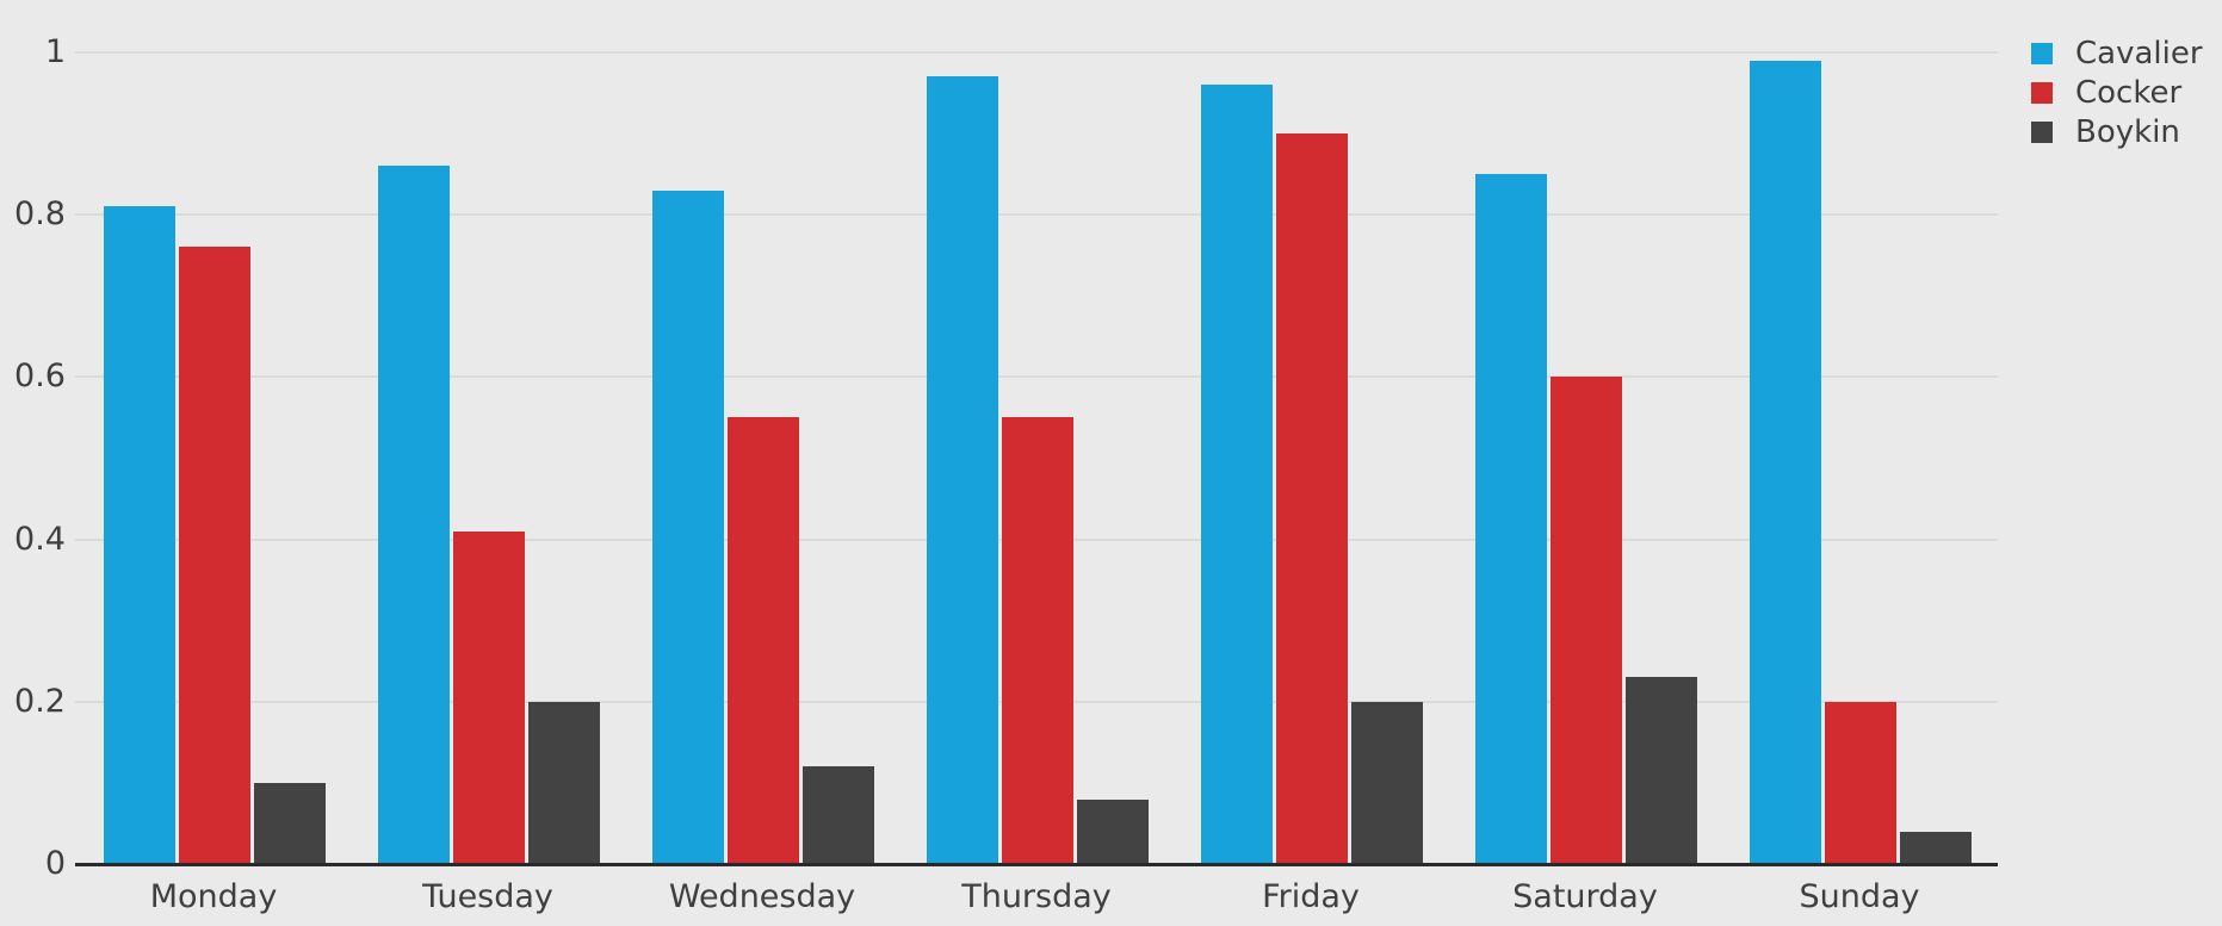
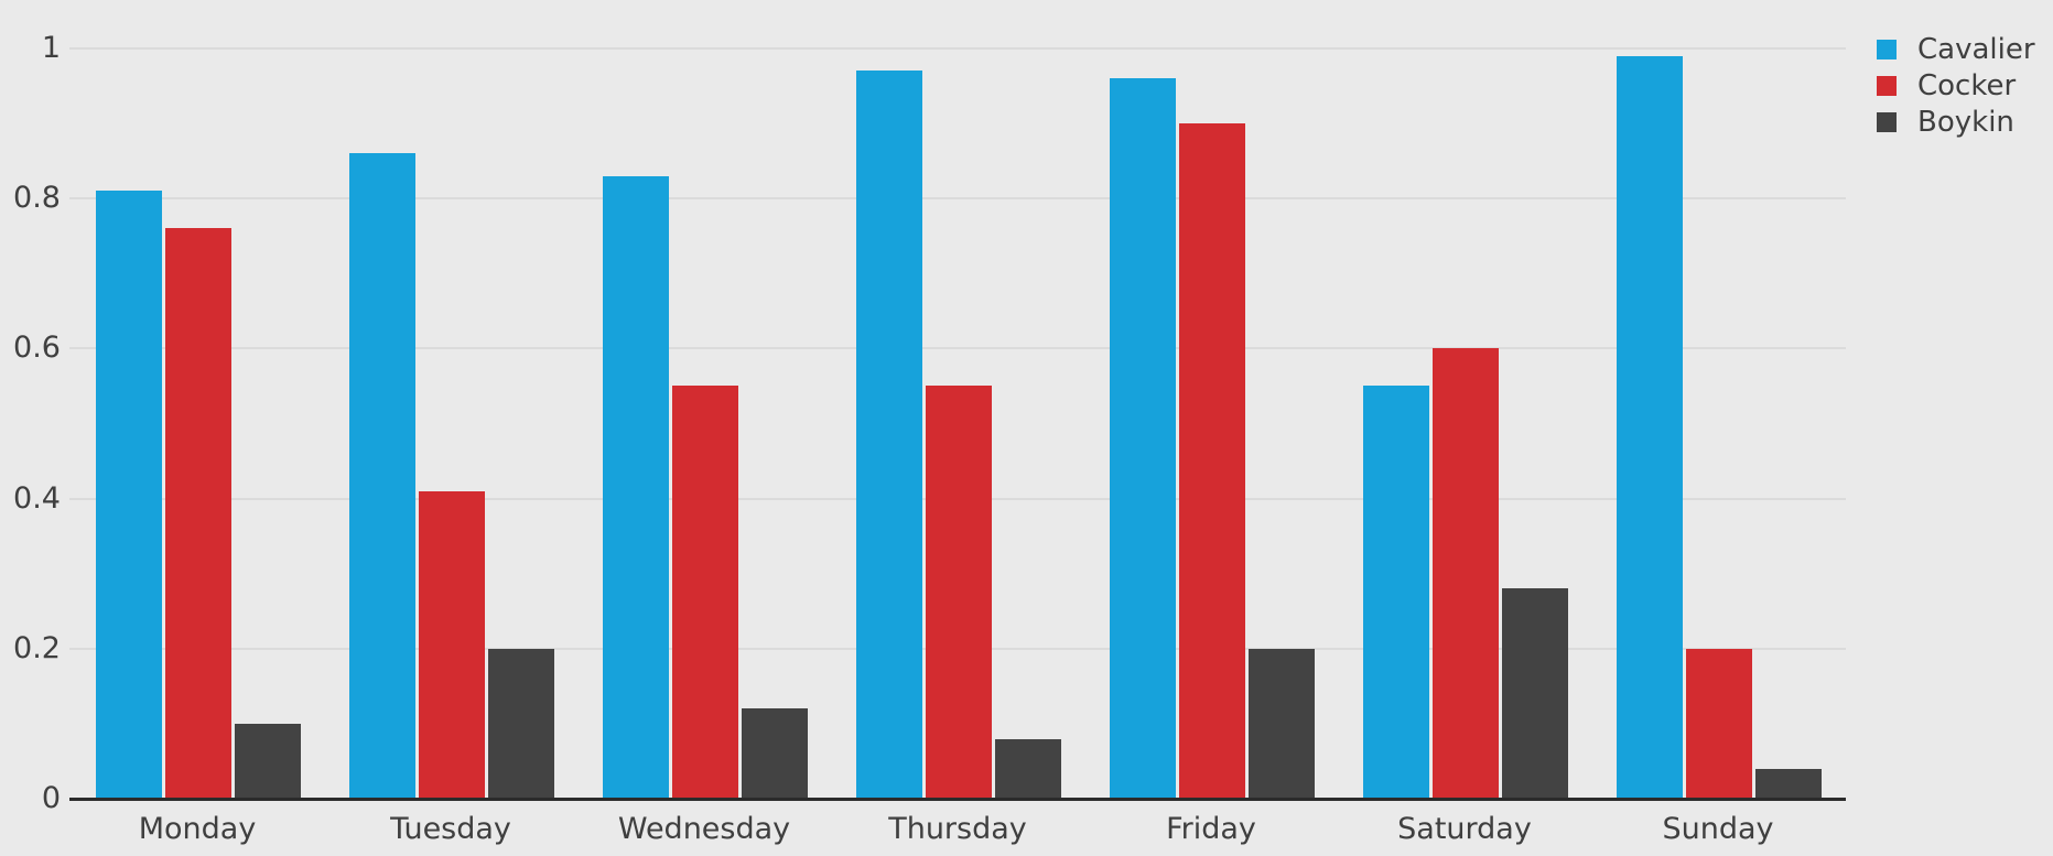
Cavalier/Saturday: 0.85 -> 0.55
Boykin/Saturday: 0.23 -> 0.28
